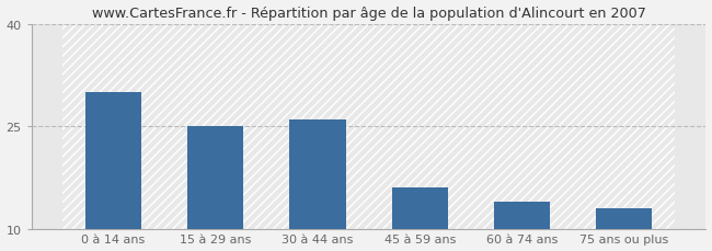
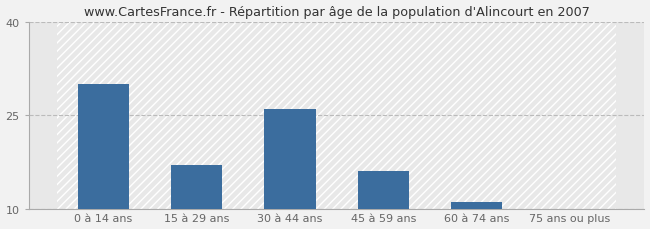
15 à 29 ans: 25 -> 17
60 à 74 ans: 14 -> 11
75 ans ou plus: 13 -> 10
